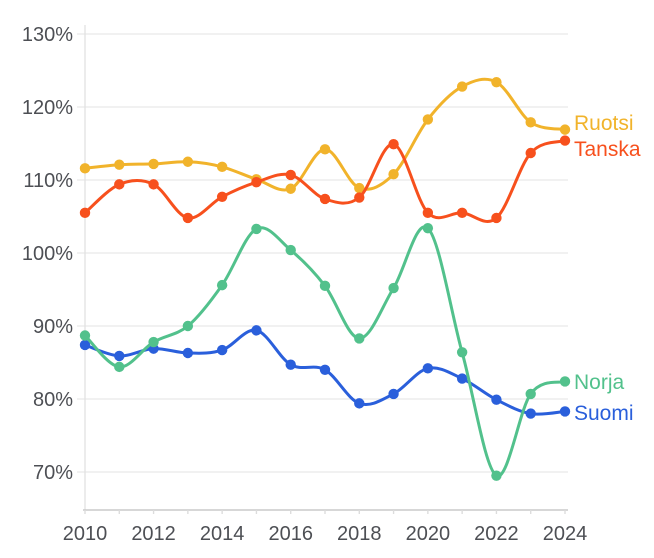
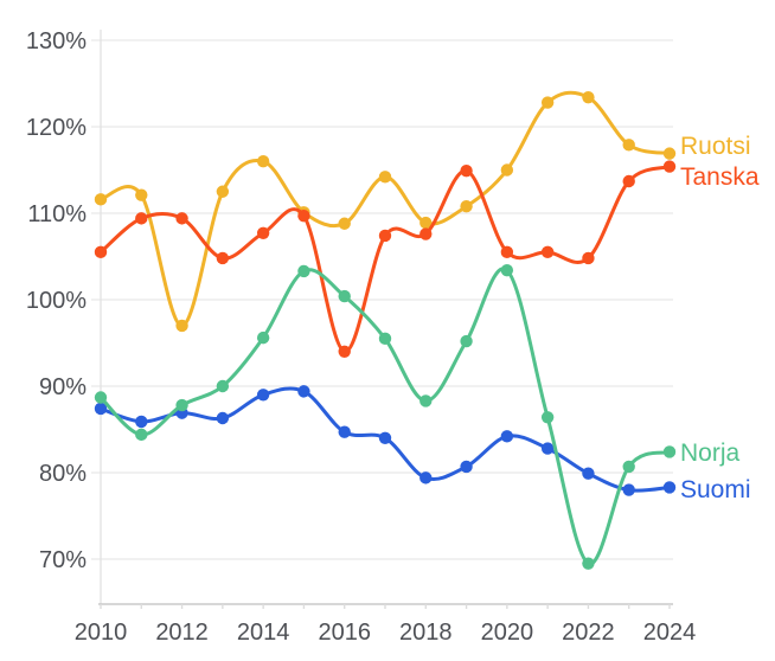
Ruotsi/2012: 112% -> 97%
Ruotsi/2014: 112% -> 116%
Suomi/2014: 87% -> 89%
Tanska/2016: 111% -> 94%
Ruotsi/2020: 118% -> 115%
